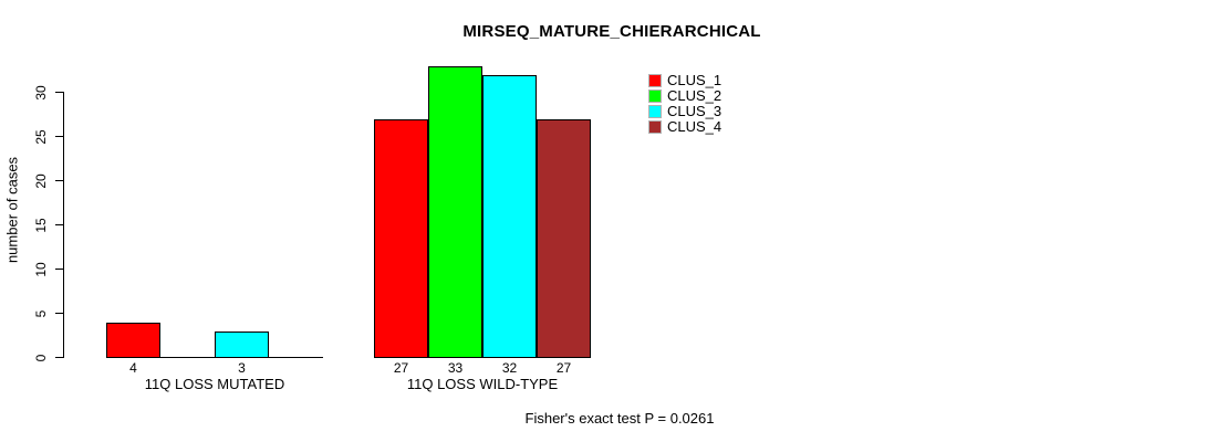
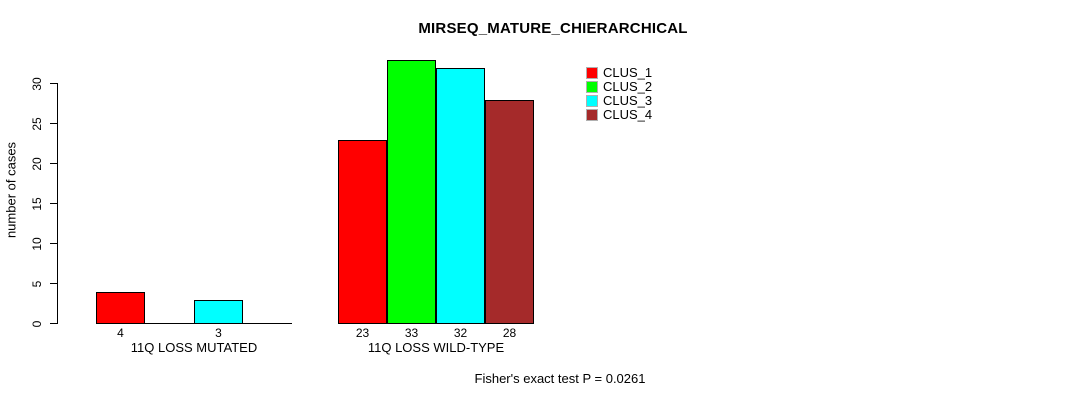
CLUS_1/11Q LOSS WILD-TYPE: 27 -> 23
CLUS_4/11Q LOSS WILD-TYPE: 27 -> 28
